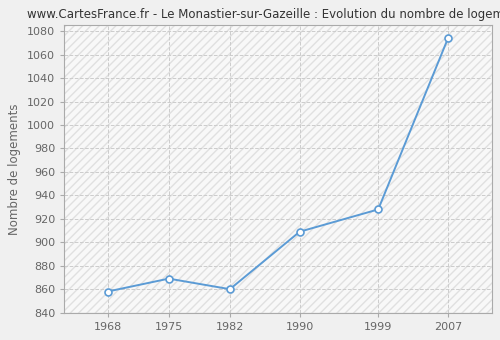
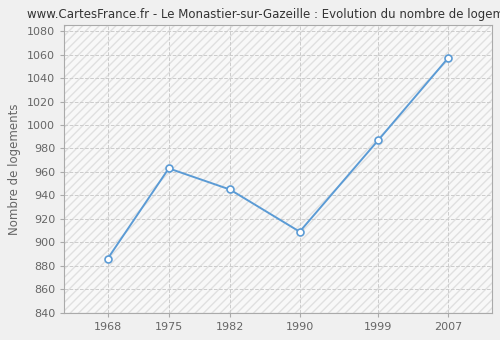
1968: 858 -> 886
1975: 869 -> 963
1982: 860 -> 945
1999: 928 -> 987
2007: 1074 -> 1057
